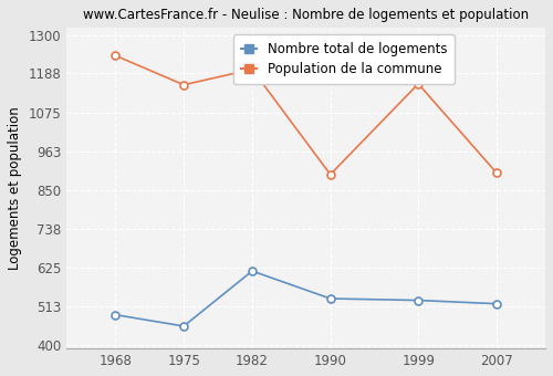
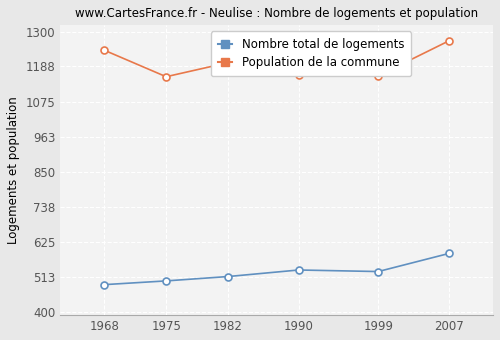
Nombre total de logements/1975: 455 -> 500
Nombre total de logements/1982: 615 -> 514
Population de la commune/1990: 895 -> 1160
Nombre total de logements/2007: 520 -> 588
Population de la commune/2007: 900 -> 1270
